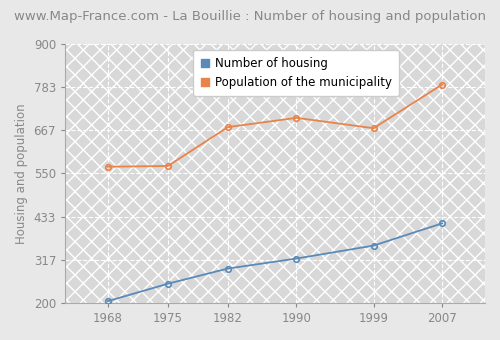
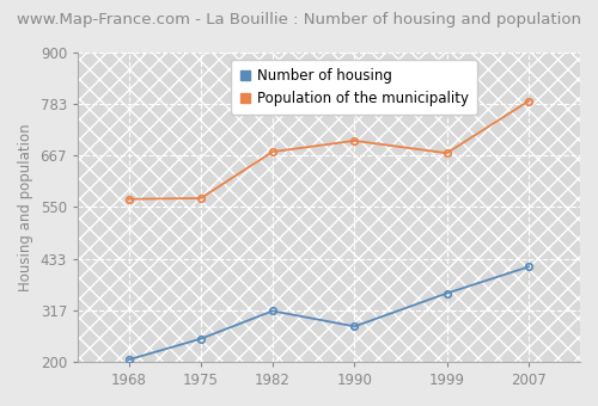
Number of housing/1982: 293 -> 315
Number of housing/1990: 320 -> 280
